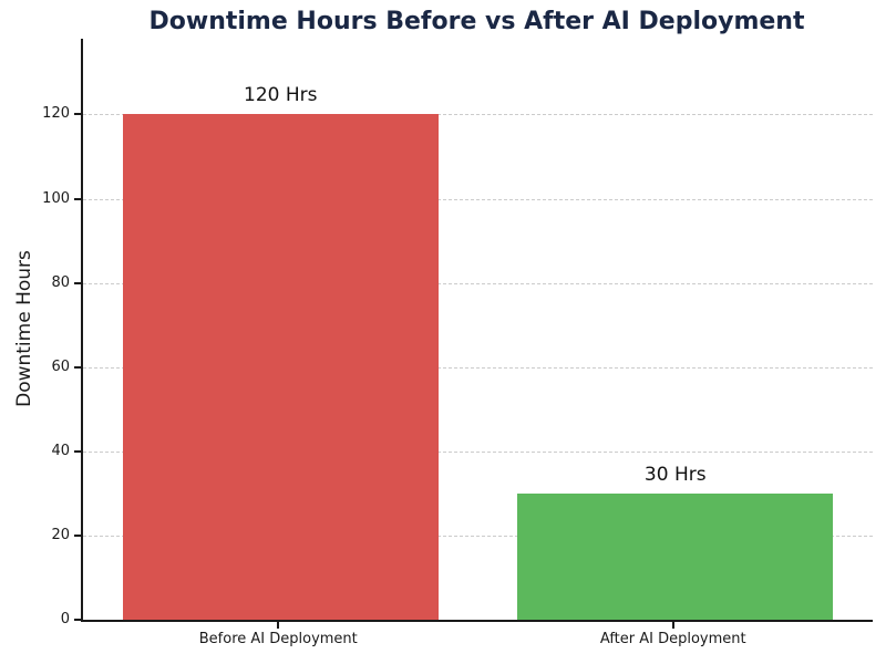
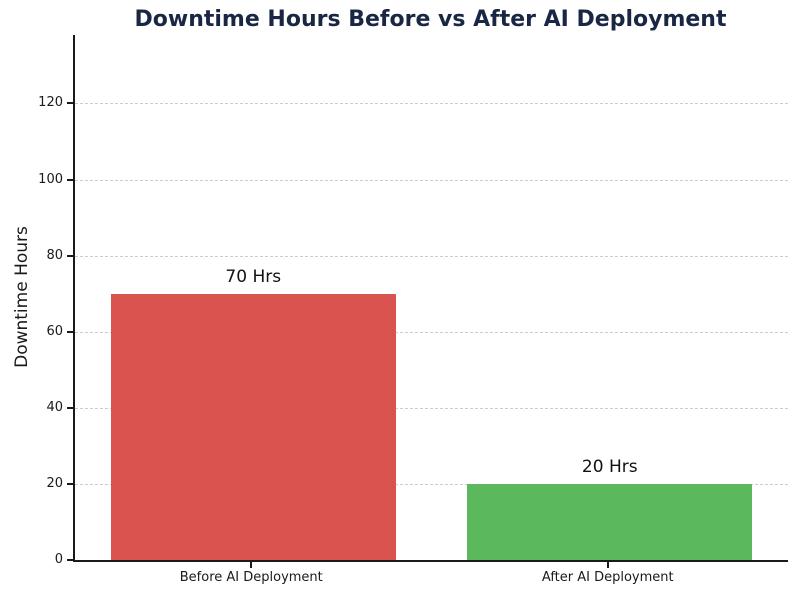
Before AI Deployment: 120 -> 70
After AI Deployment: 30 -> 20
